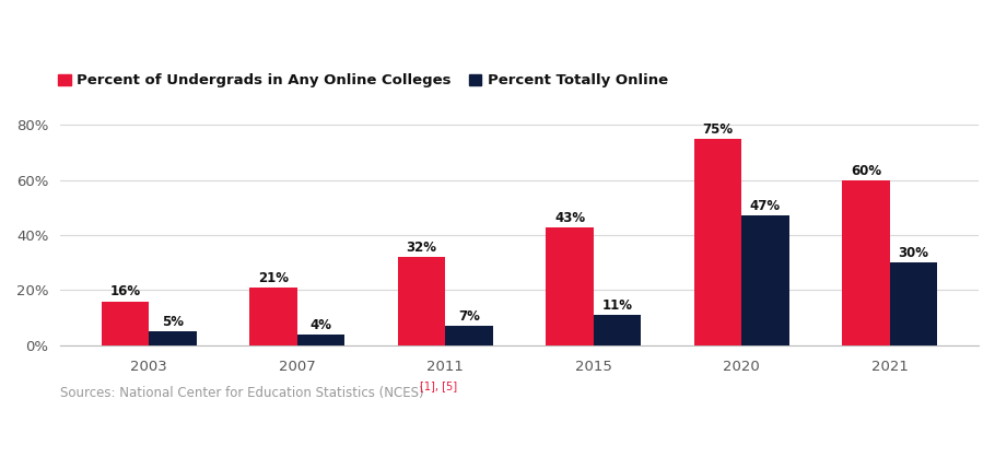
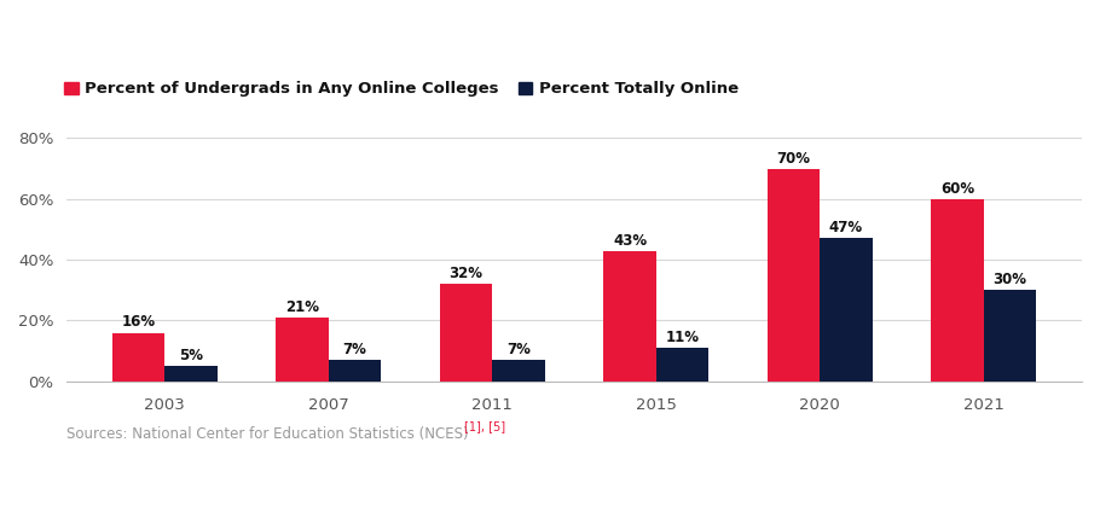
Percent Totally Online/2007: 4% -> 7%
Percent of Undergrads in Any Online Colleges/2020: 75% -> 70%
